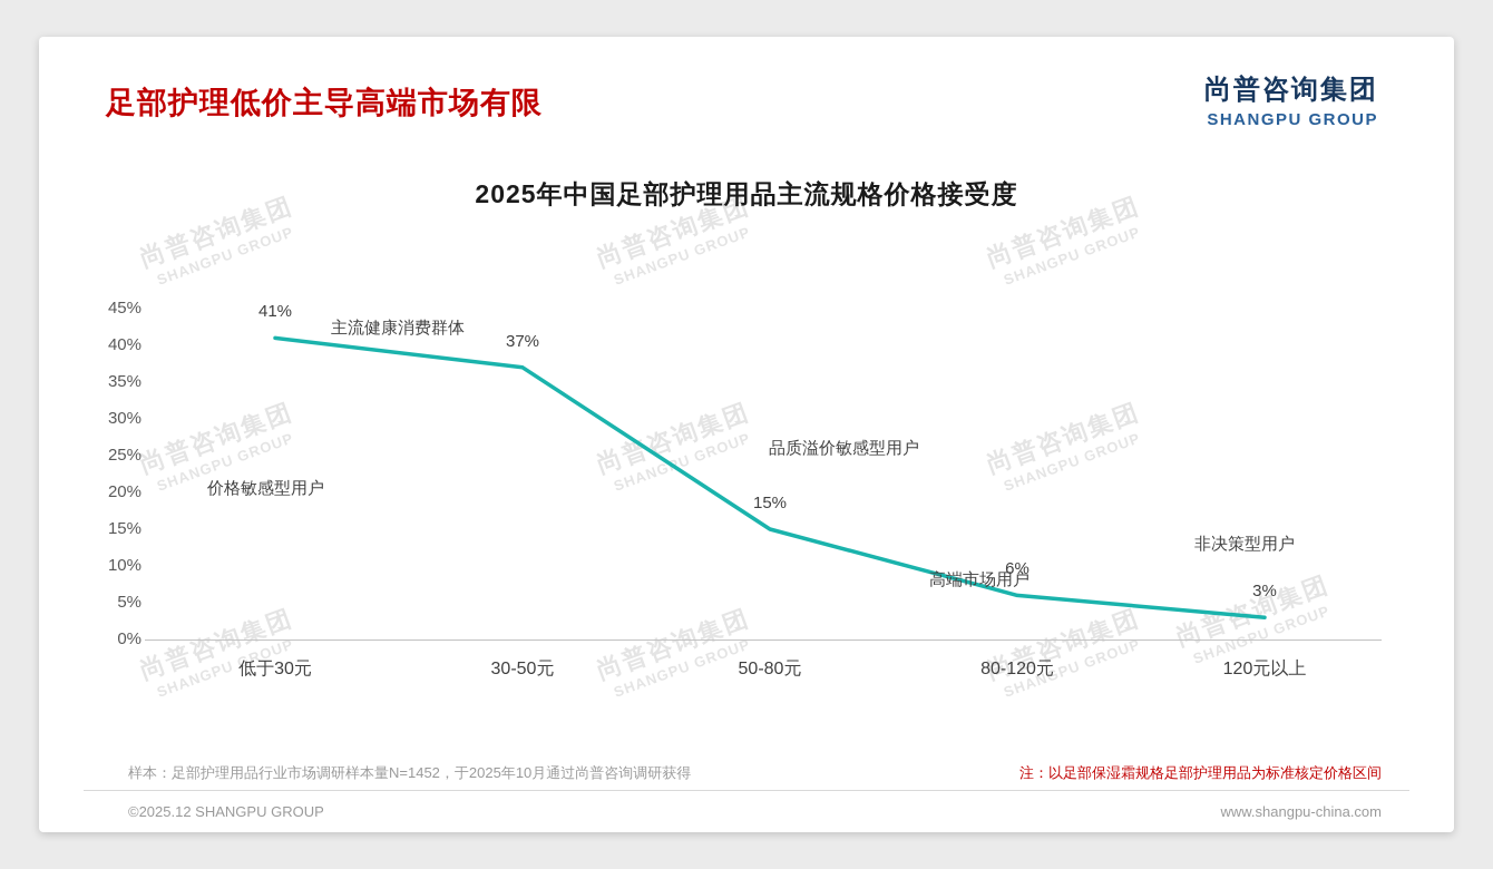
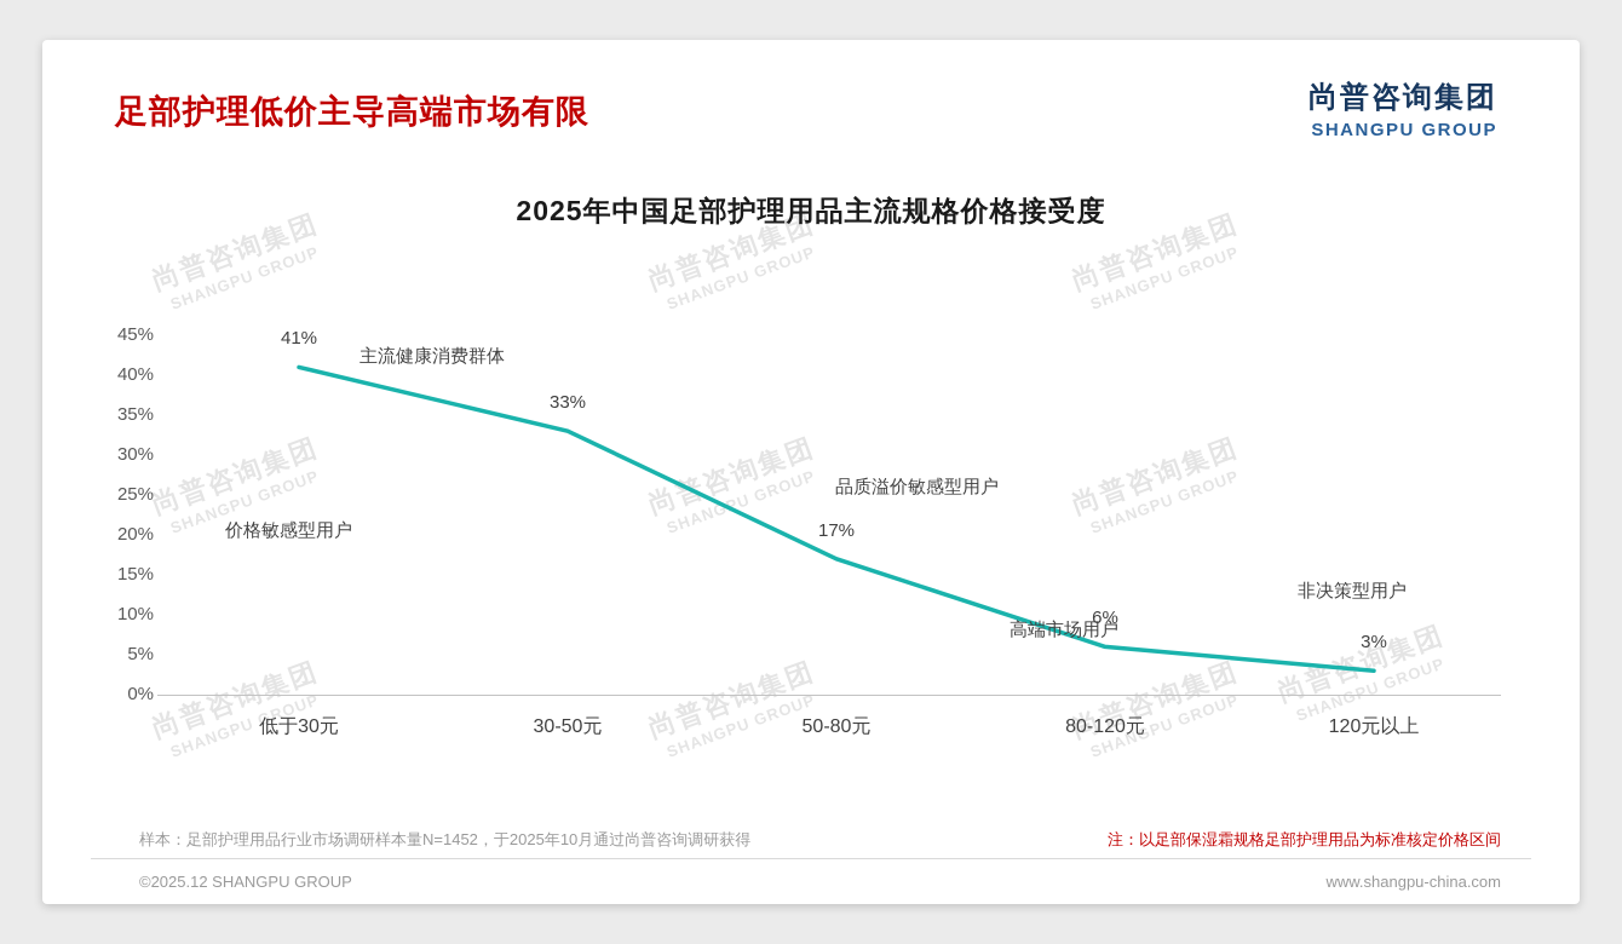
30-50元: 37% -> 33%
50-80元: 15% -> 17%
